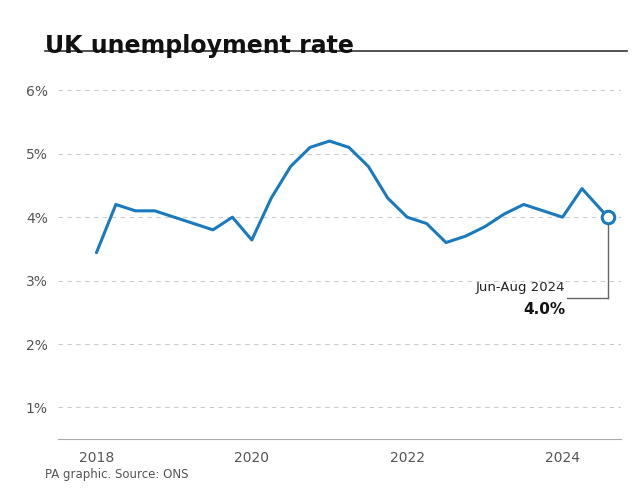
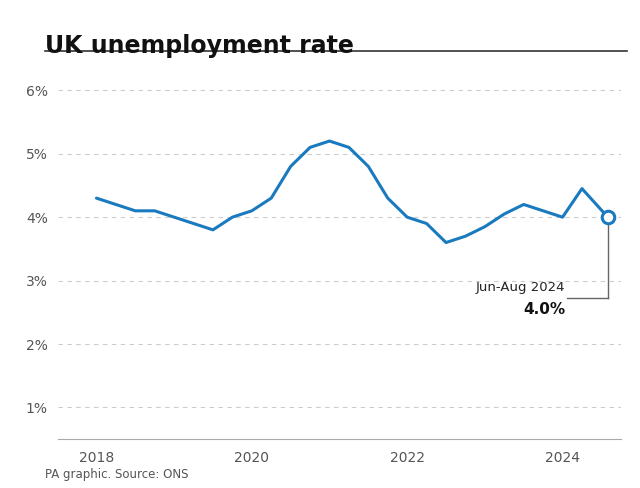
2018: 3.44% -> 4.30%
2020: 3.64% -> 4.10%
